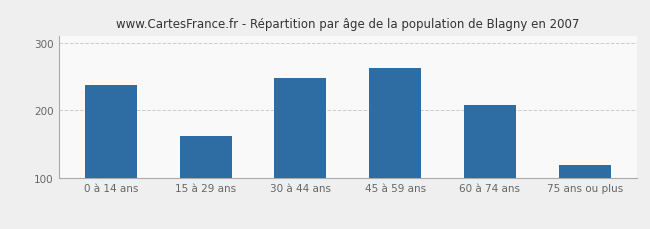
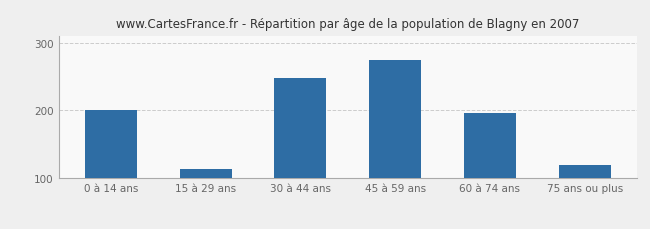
0 à 14 ans: 238 -> 200
15 à 29 ans: 163 -> 114
45 à 59 ans: 262 -> 274
60 à 74 ans: 208 -> 196
